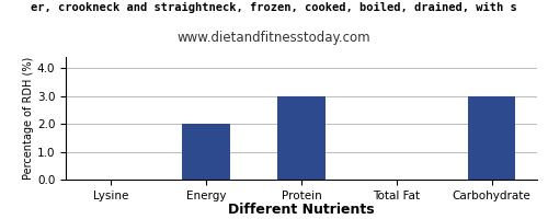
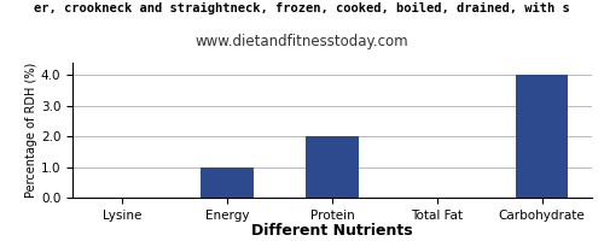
Energy: 2 -> 1
Protein: 3 -> 2
Carbohydrate: 3 -> 4
